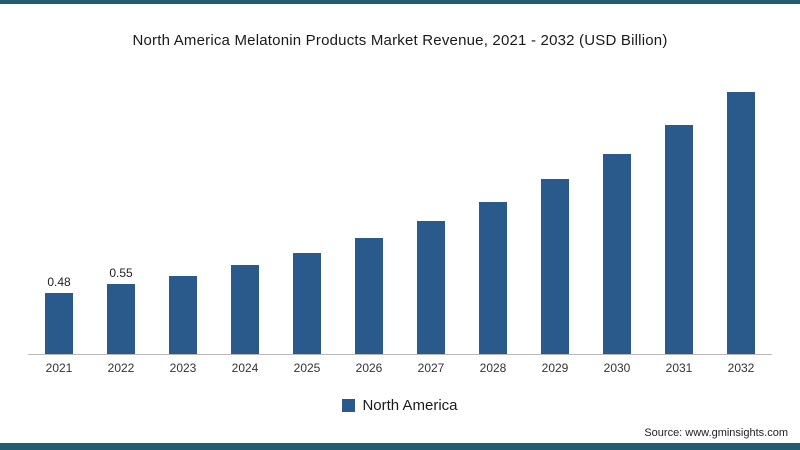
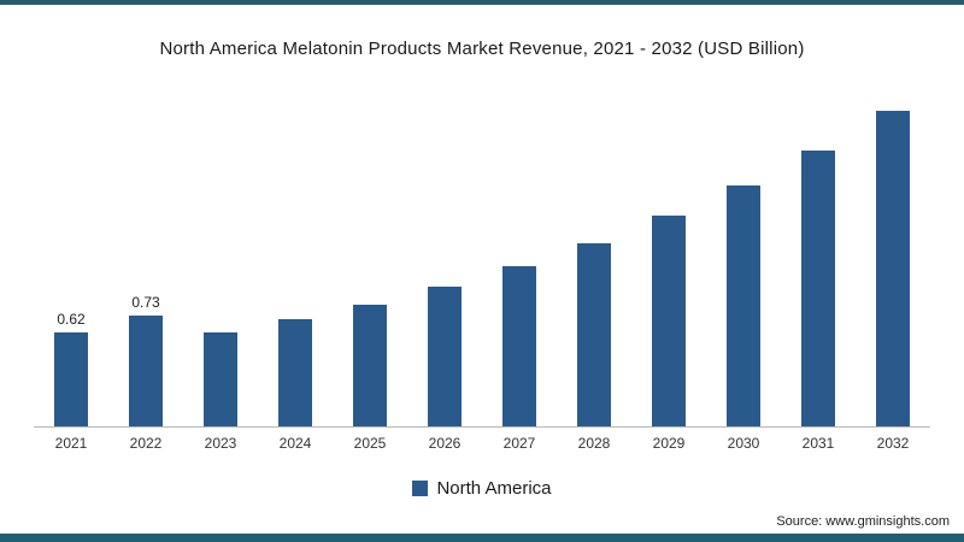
2021: 0.48 -> 0.62
2022: 0.55 -> 0.73
